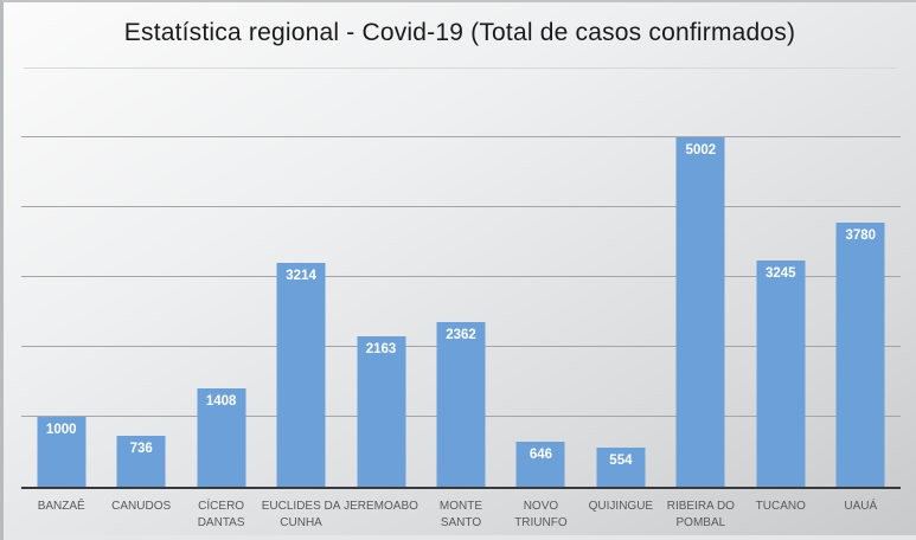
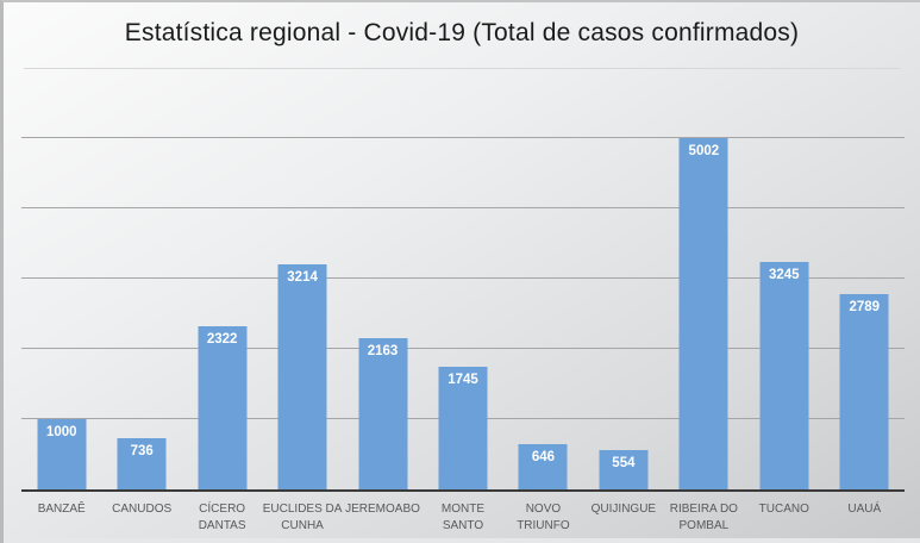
CÍCERO DANTAS: 1408 -> 2322
MONTE SANTO: 2362 -> 1745
UAUÁ: 3780 -> 2789
